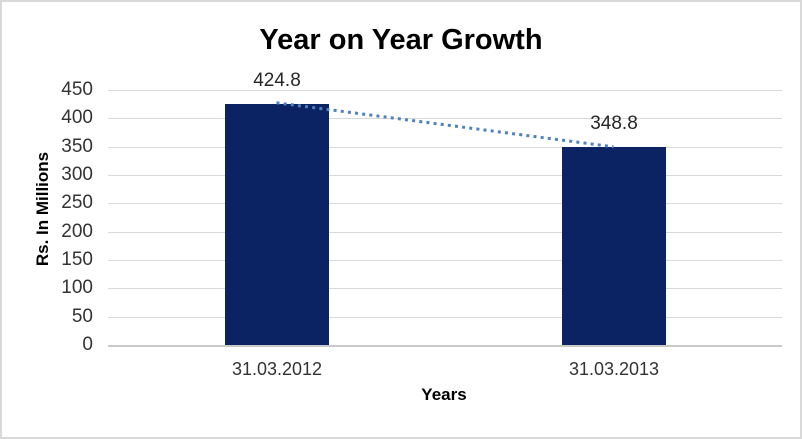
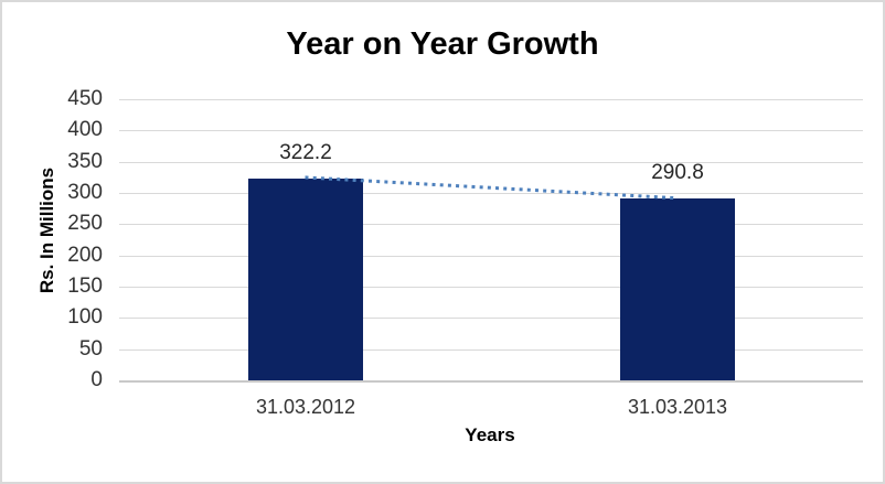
31.03.2012: 424.8 -> 322.2
31.03.2013: 348.8 -> 290.8
